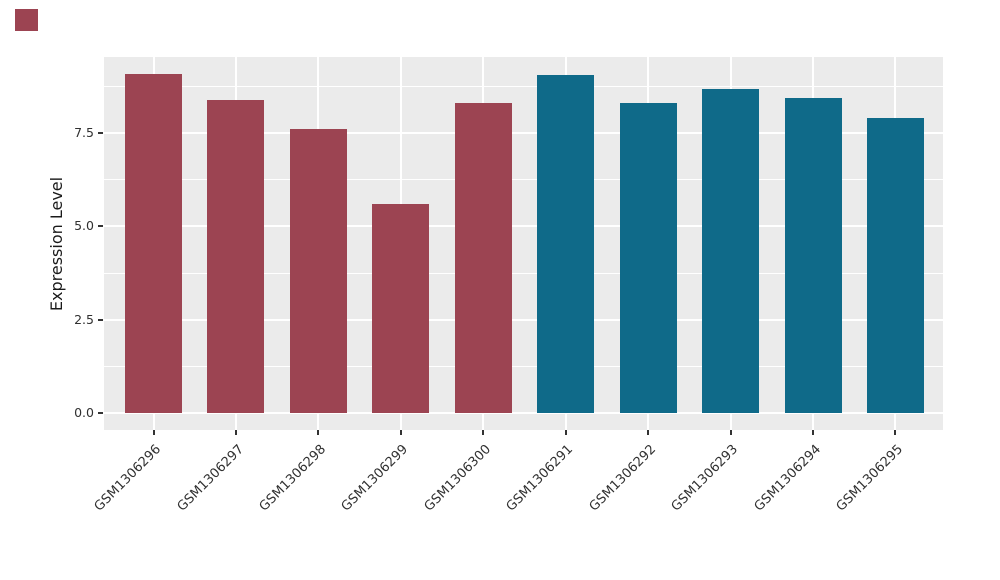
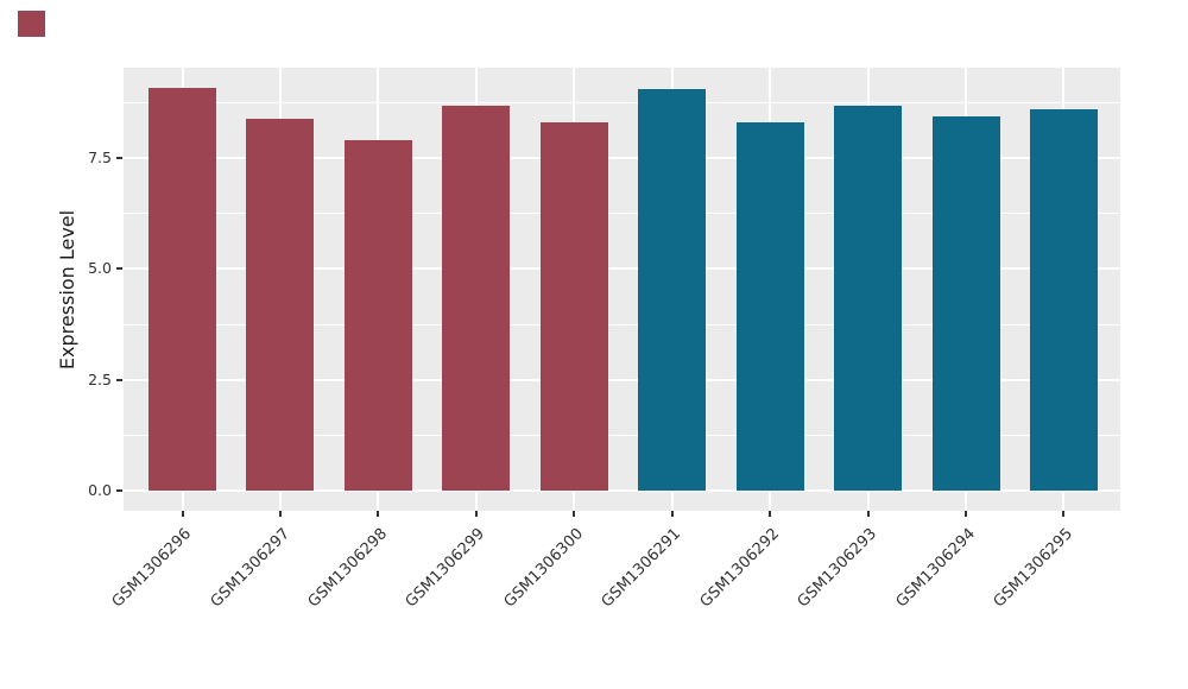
GSM1306298: 7.6 -> 7.9
GSM1306299: 5.6 -> 8.7
GSM1306295: 7.9 -> 8.6
